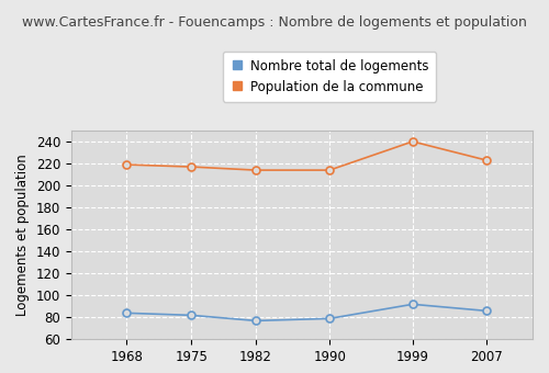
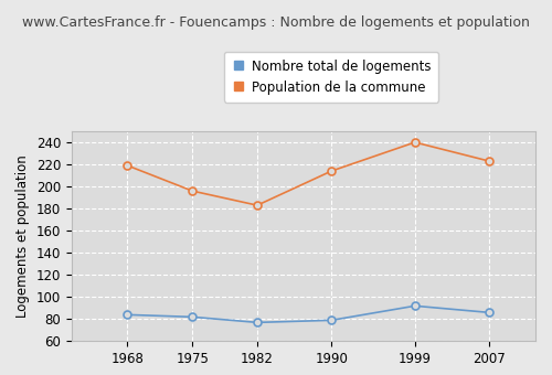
Population de la commune/1975: 217 -> 196
Population de la commune/1982: 214 -> 183
